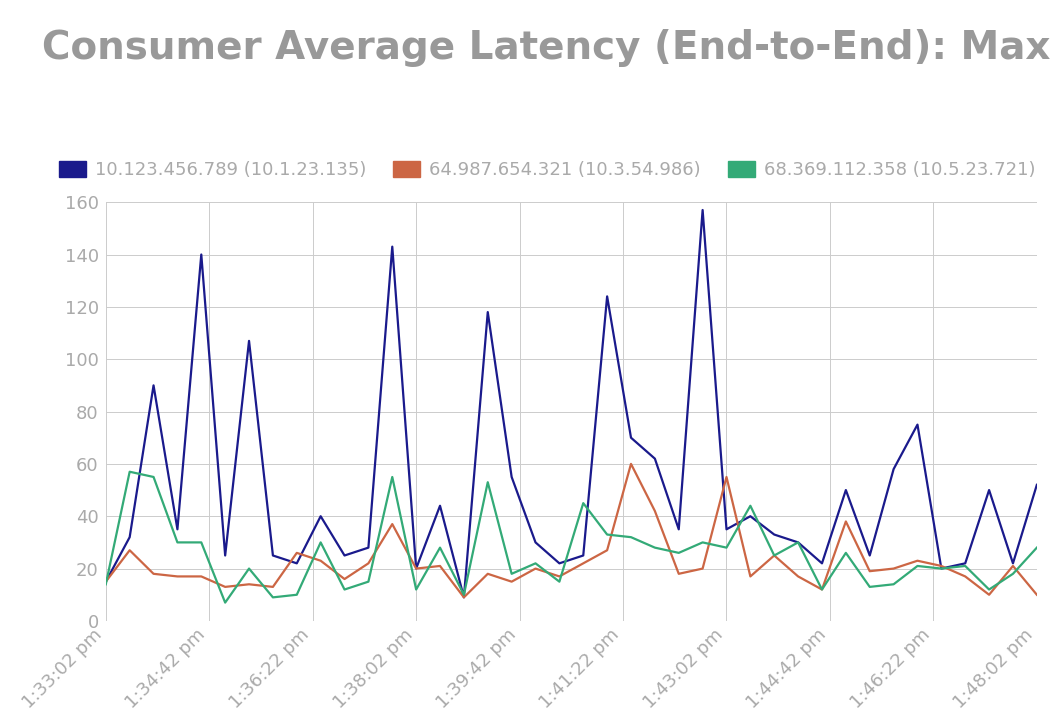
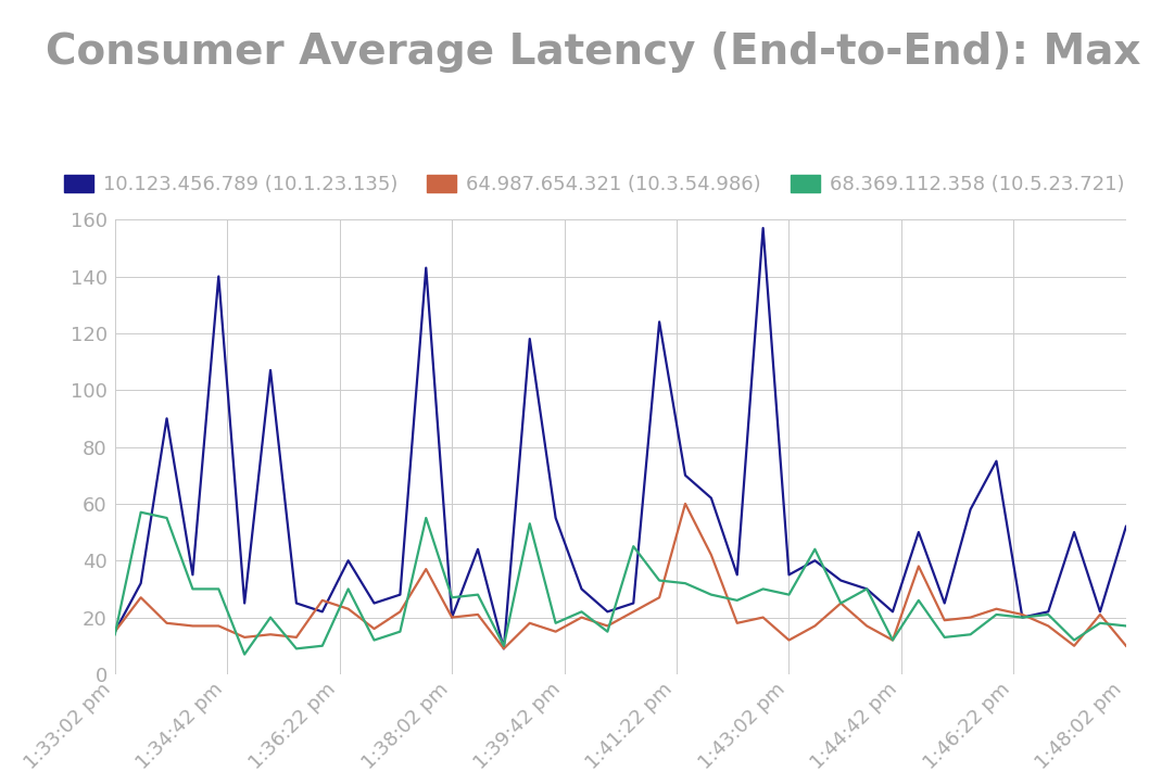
68.369.112.358 (10.5.23.721)/1:38:02 pm: 12 -> 27
64.987.654.321 (10.3.54.986)/1:43:02 pm: 55 -> 12
68.369.112.358 (10.5.23.721)/1:48:02 pm: 28 -> 17
